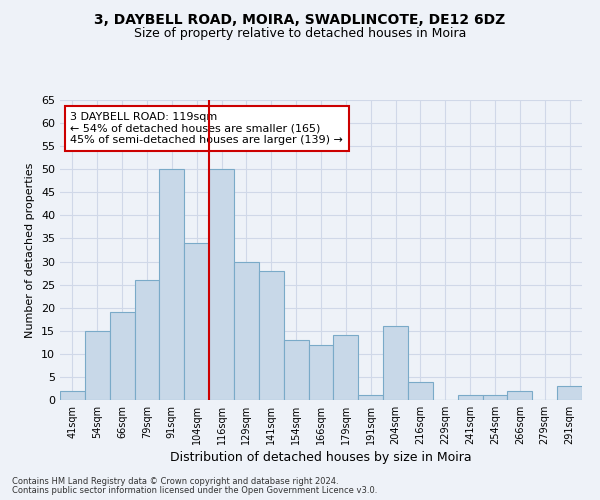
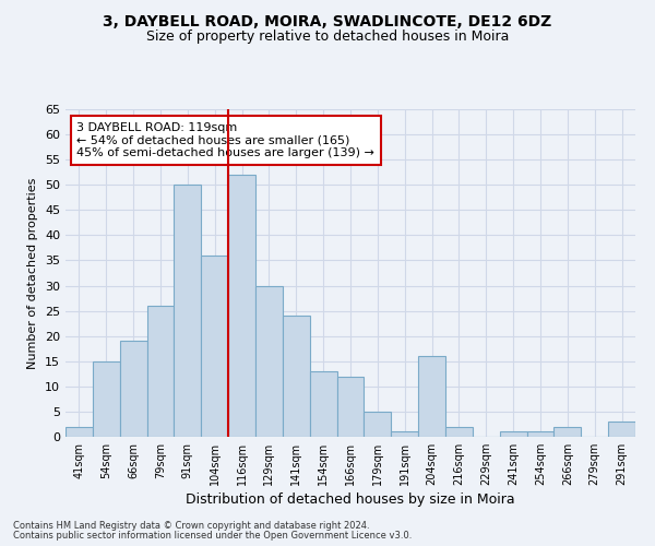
104sqm: 34 -> 36
116sqm: 50 -> 52
141sqm: 28 -> 24
179sqm: 14 -> 5
216sqm: 4 -> 2
